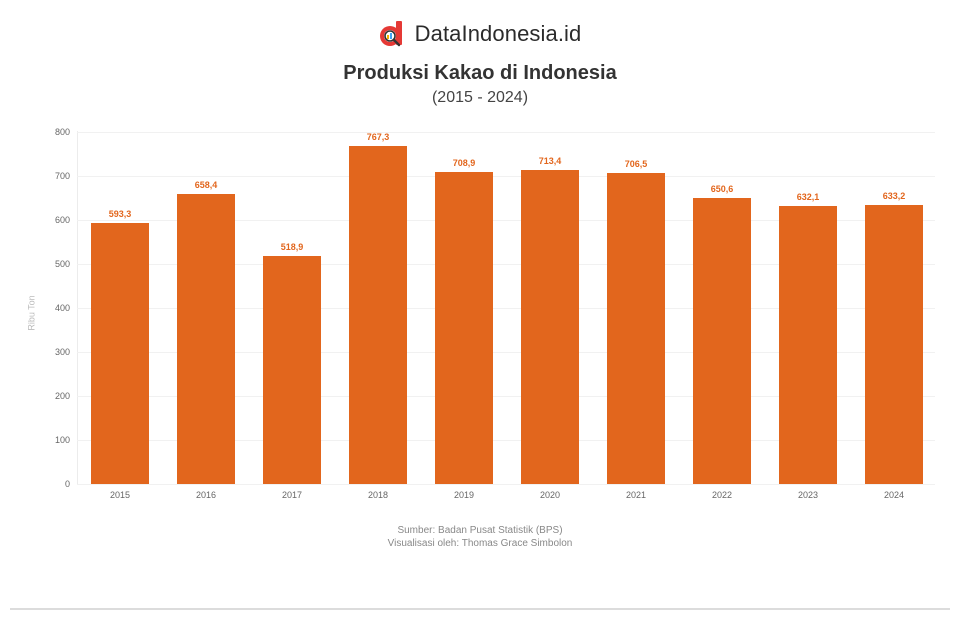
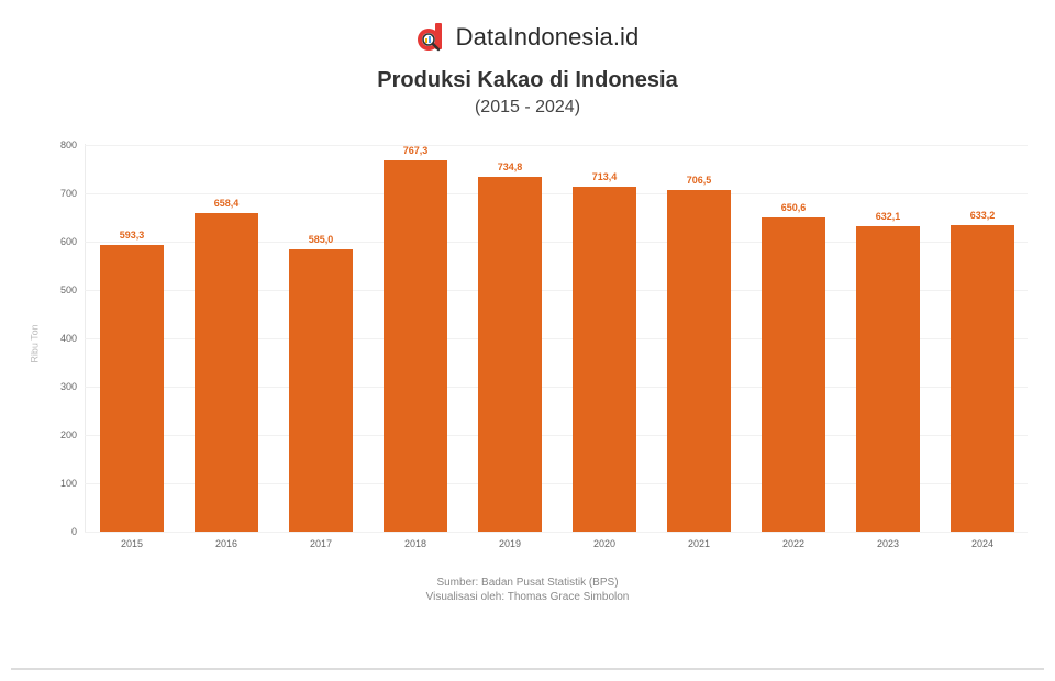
2017: 518,9 -> 585,0
2019: 708,9 -> 734,8
